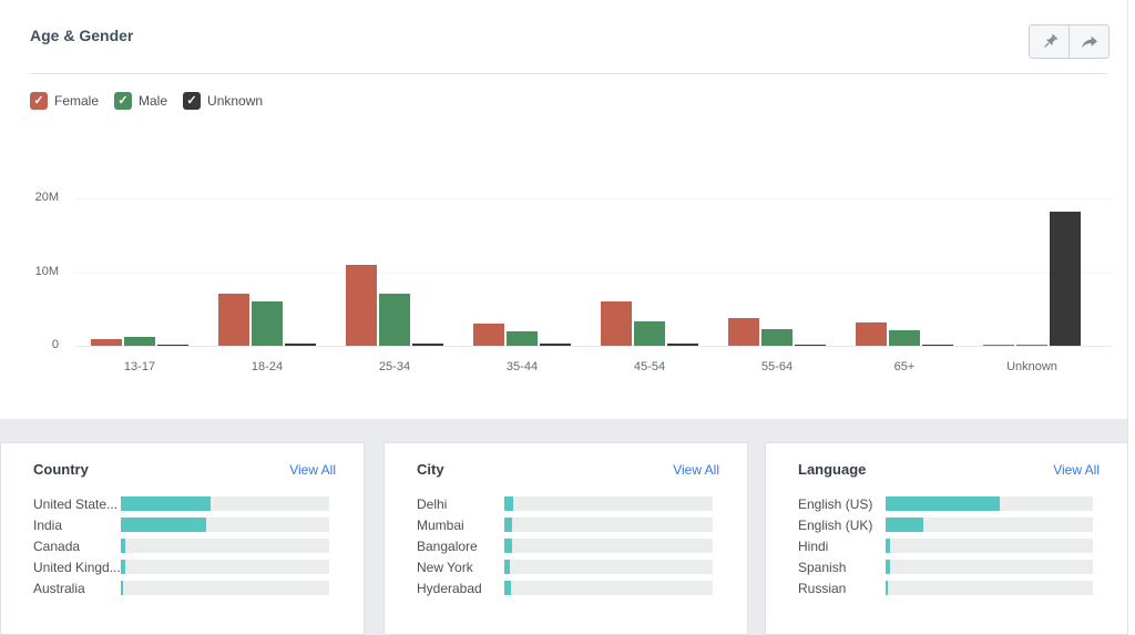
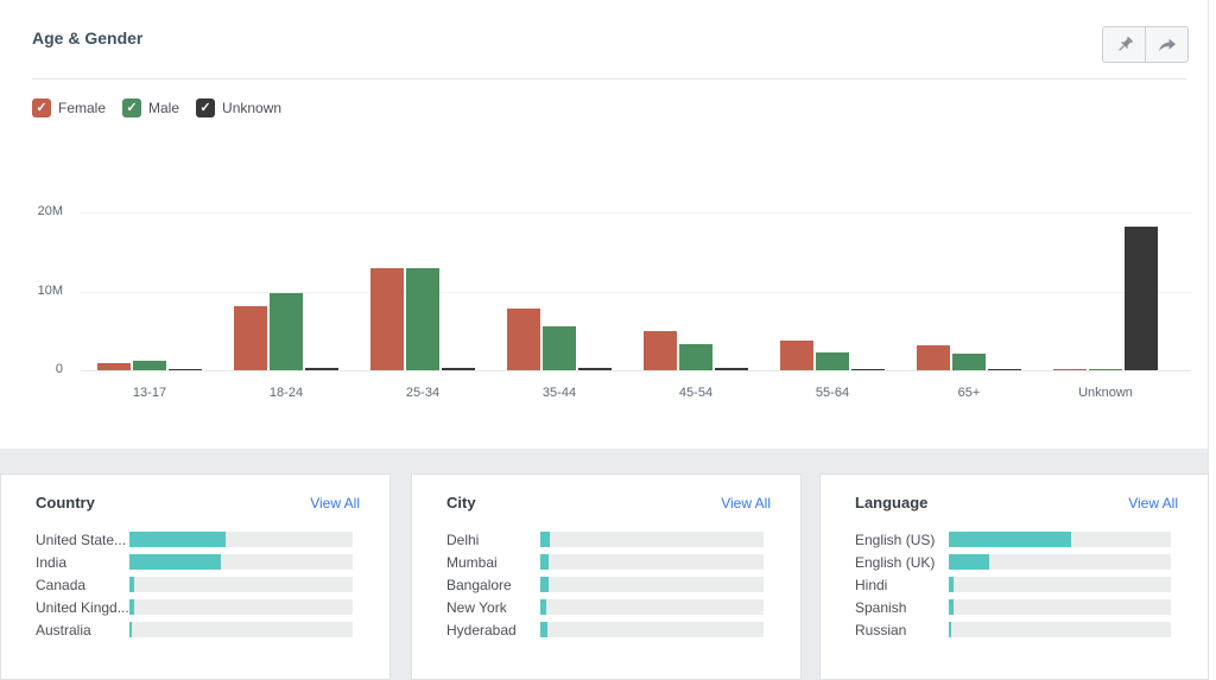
Female/18-24: 7M -> 8M
Male/18-24: 6M -> 10M
Female/25-34: 11M -> 13M
Male/25-34: 7M -> 13M
Female/35-44: 3M -> 8M
Male/35-44: 2M -> 6M
Female/45-54: 6M -> 5M
